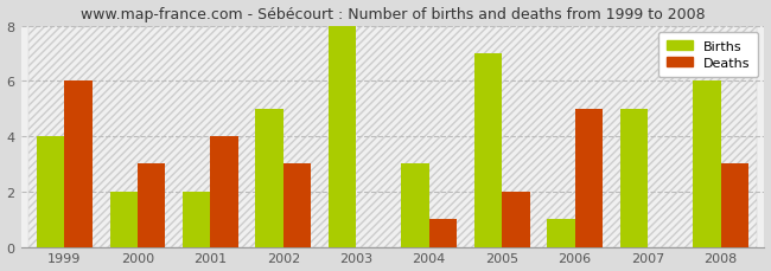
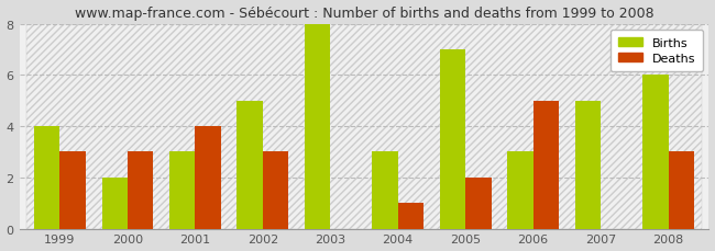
Deaths/1999: 6 -> 3
Births/2001: 2 -> 3
Births/2006: 1 -> 3
